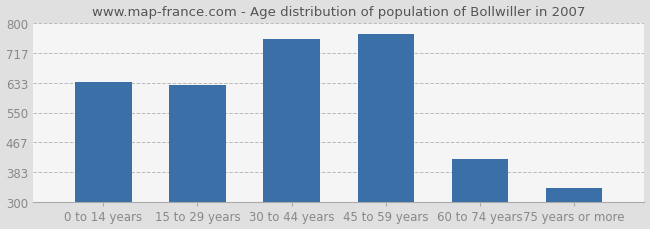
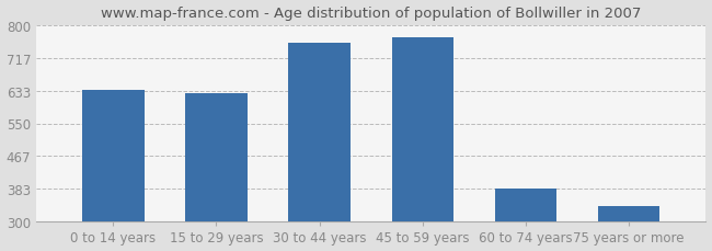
60 to 74 years: 420 -> 385
